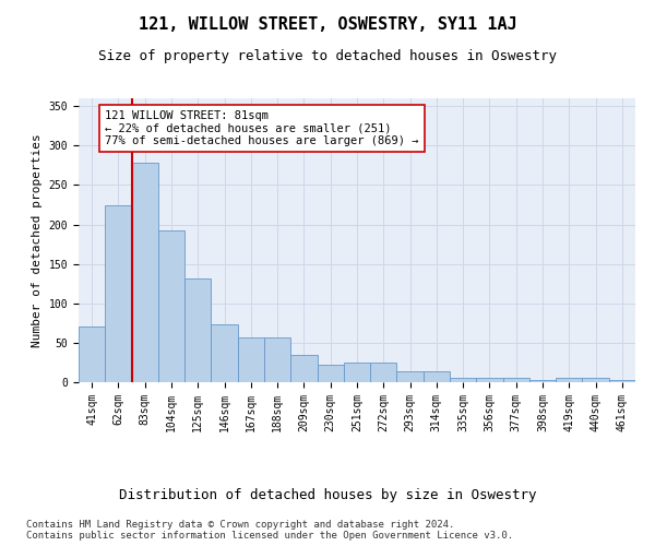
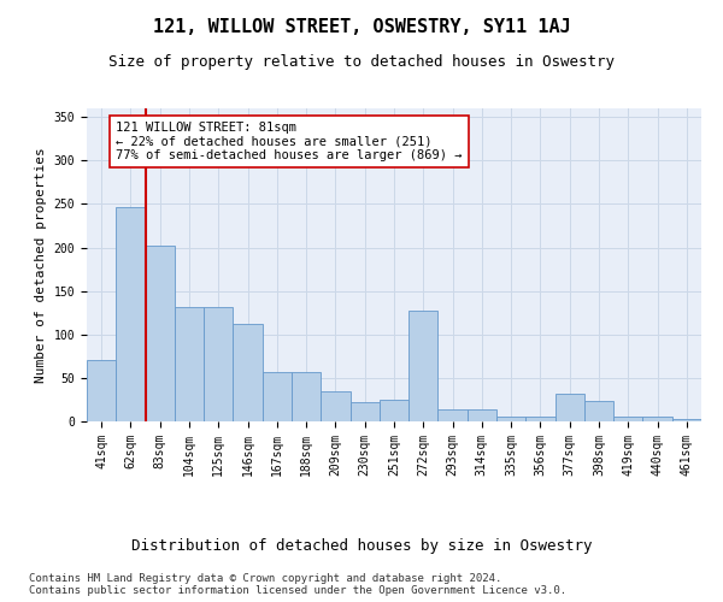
62sqm: 224 -> 246
83sqm: 278 -> 202
104sqm: 192 -> 132
146sqm: 73 -> 112
272sqm: 25 -> 128
377sqm: 6 -> 32
398sqm: 3 -> 24
